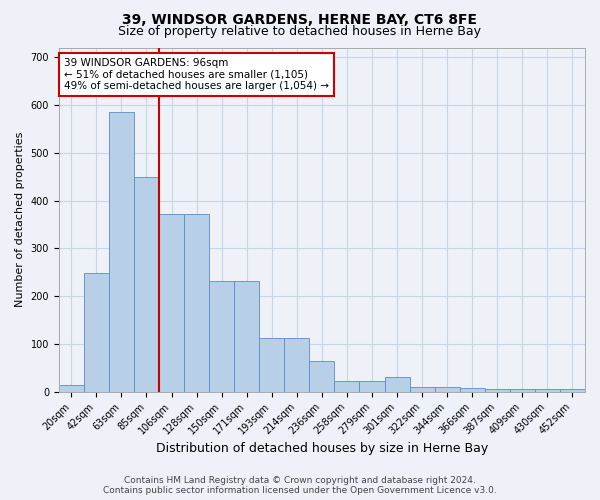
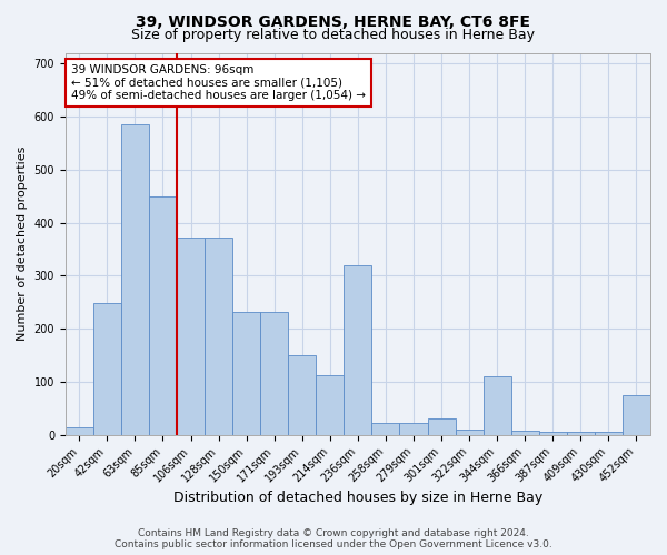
193sqm: 113 -> 150
236sqm: 65 -> 320
344sqm: 10 -> 110
452sqm: 5 -> 75
